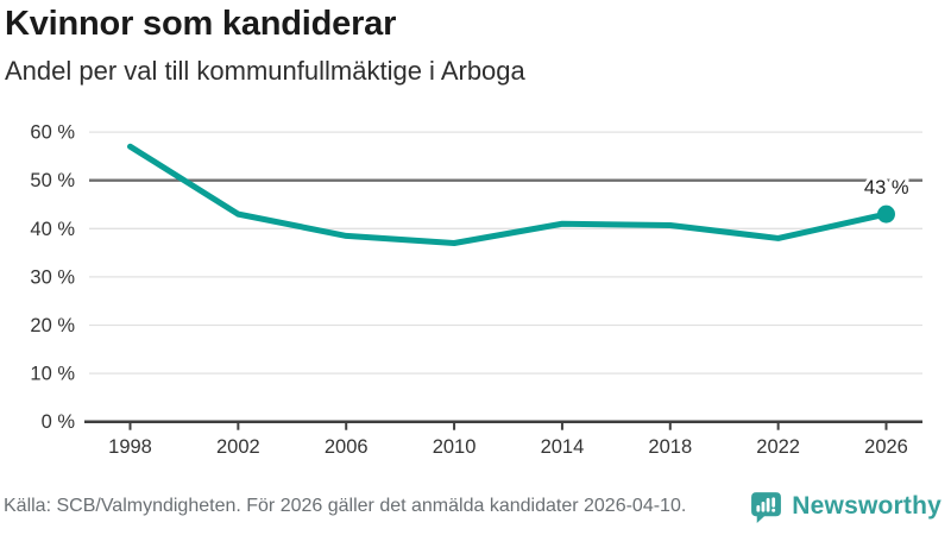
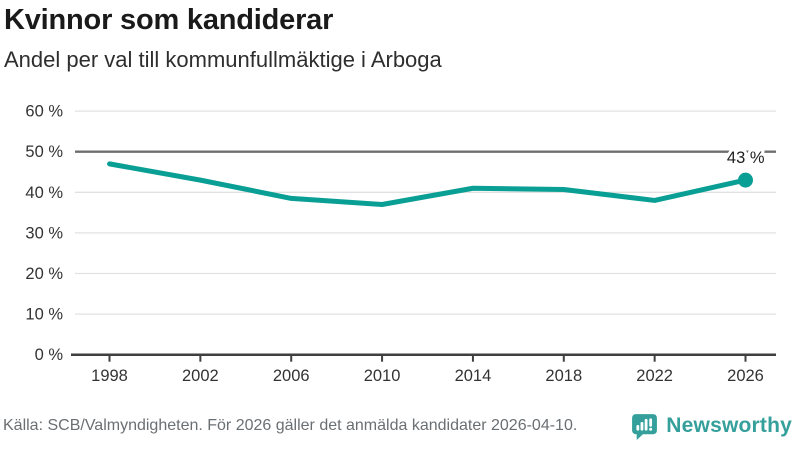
1998: 57% -> 47%
